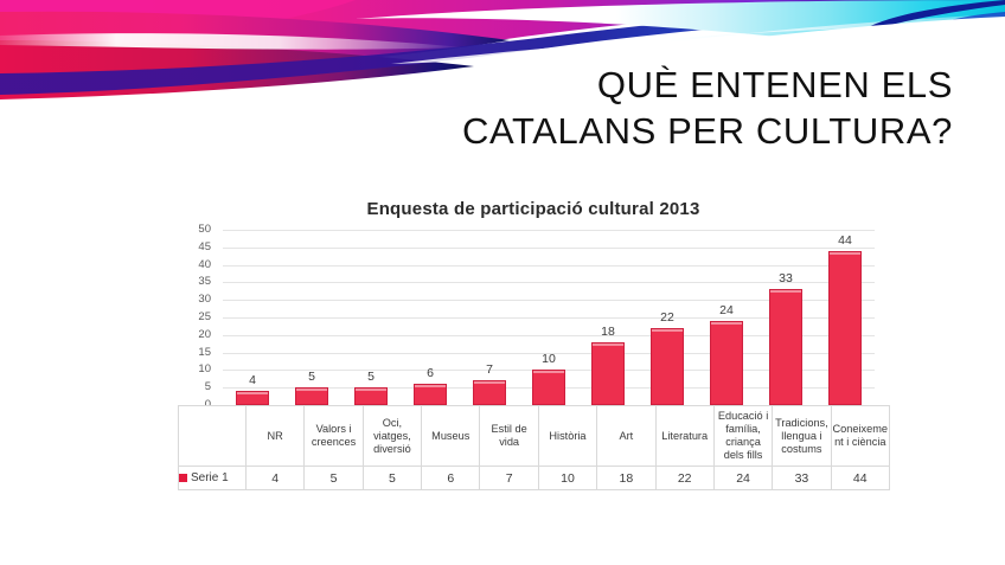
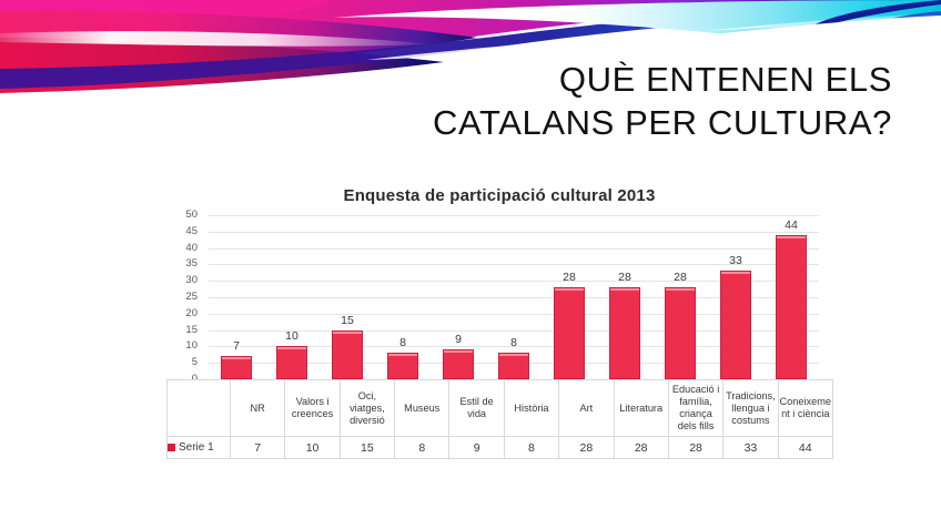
NR: 4 -> 7
Valors i creences: 5 -> 10
Oci, viatges, diversió: 5 -> 15
Museus: 6 -> 8
Estil de vida: 7 -> 9
Història: 10 -> 8
Art: 18 -> 28
Literatura: 22 -> 28
Educació i família, criança dels fills: 24 -> 28
